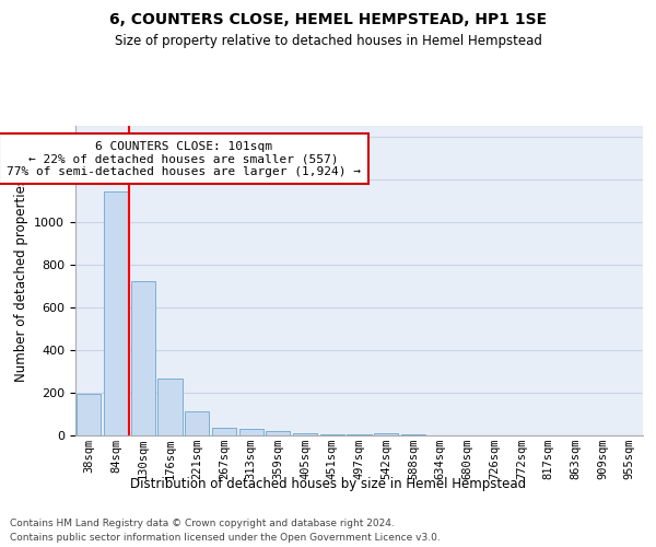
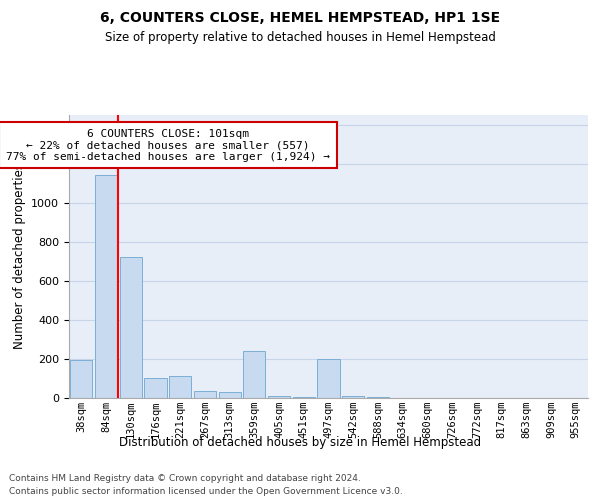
176sqm: 260 -> 100
359sqm: 20 -> 240
497sqm: 0 -> 200
